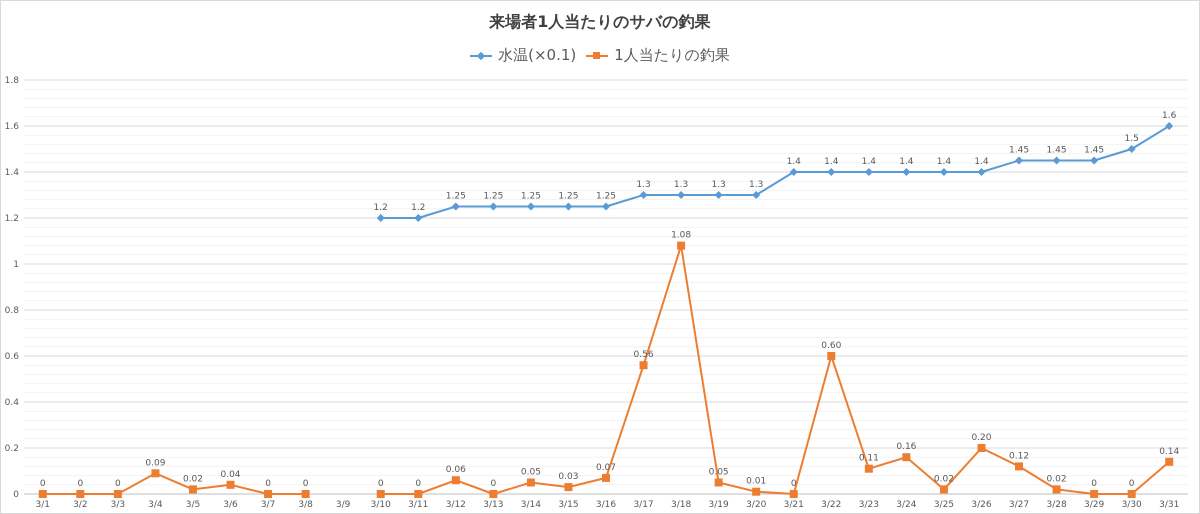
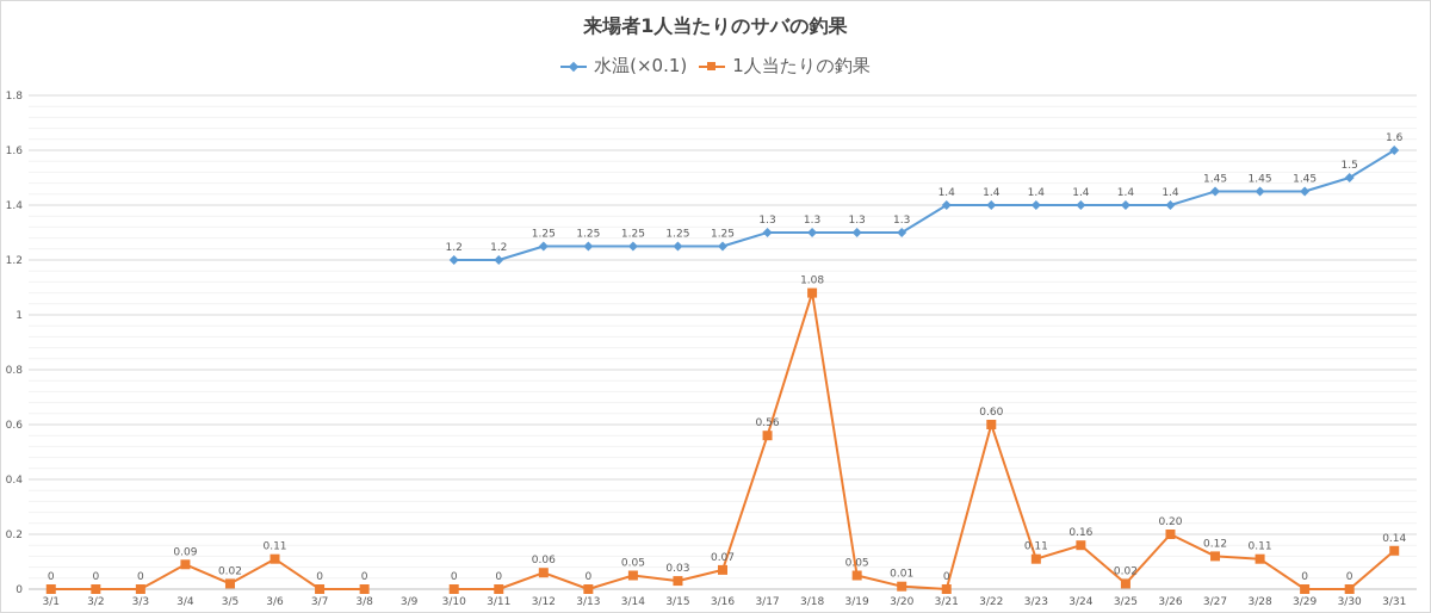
1人当たりの釣果/3/6: 0.04 -> 0.11
1人当たりの釣果/3/28: 0.02 -> 0.11
